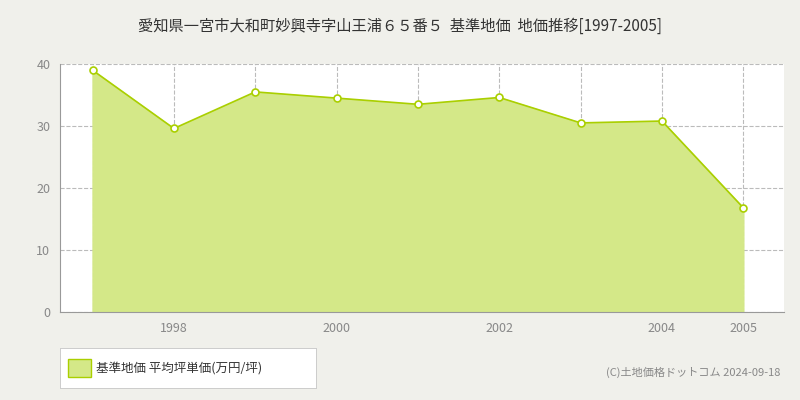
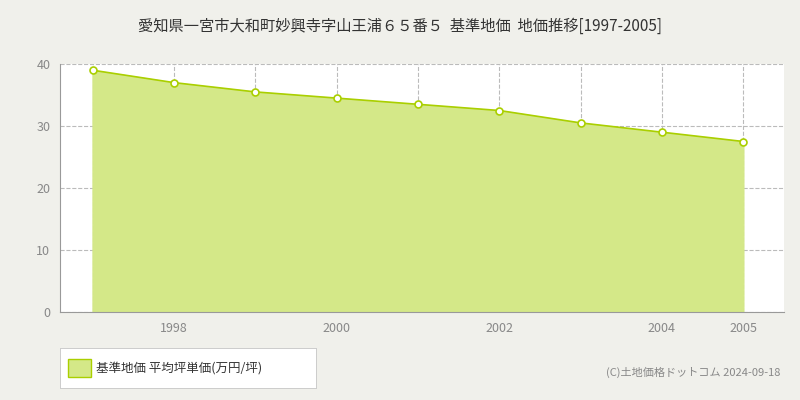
1998: 29.6 -> 37.0
2002: 34.6 -> 32.5
2004: 30.8 -> 29.0
2005: 16.8 -> 27.5
